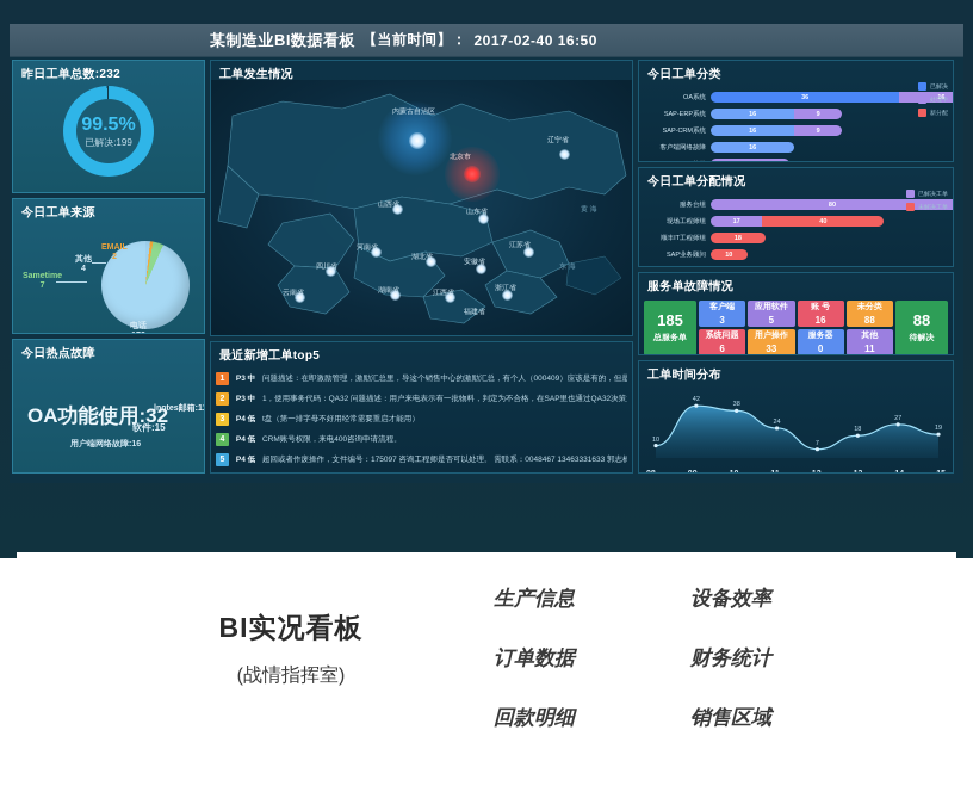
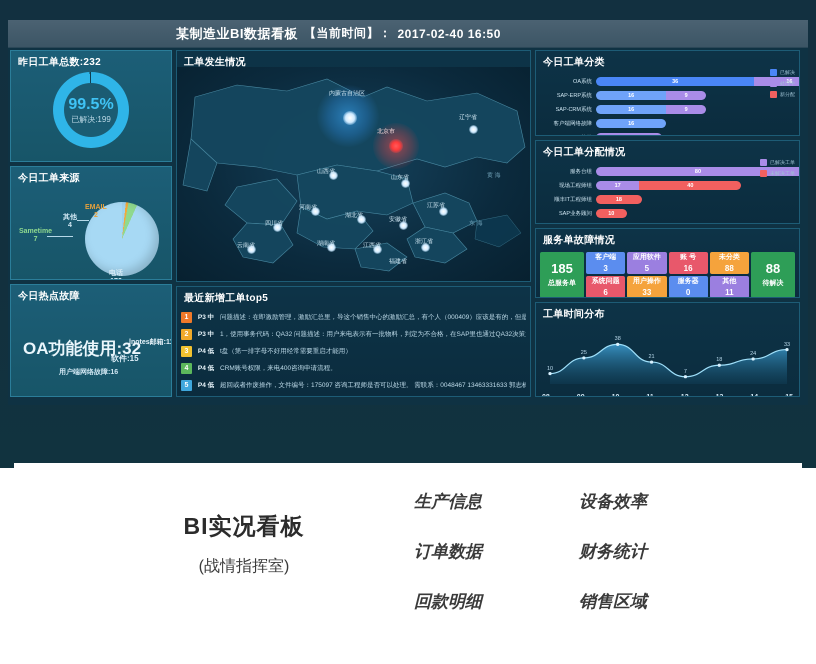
09: 42 -> 25
11: 24 -> 21
14: 27 -> 24
15: 19 -> 33
